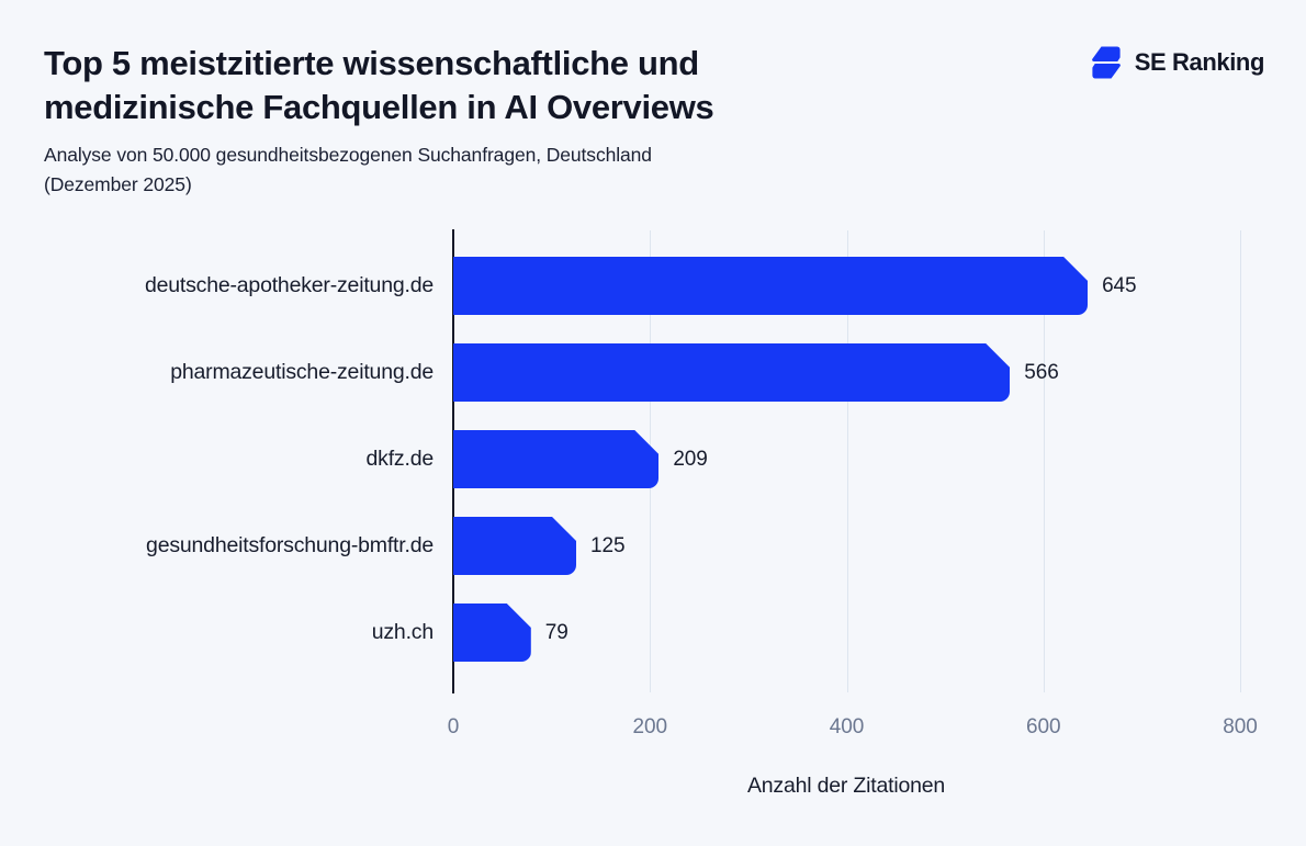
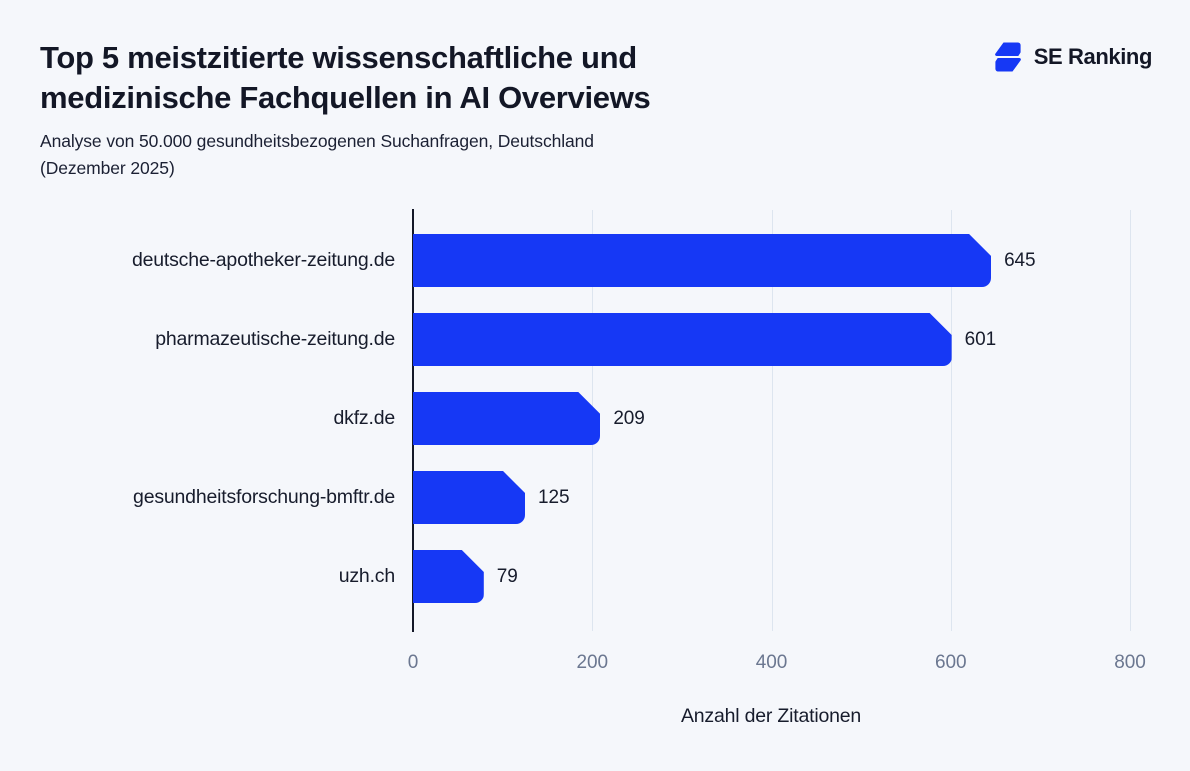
pharmazeutische-zeitung.de: 566 -> 601
